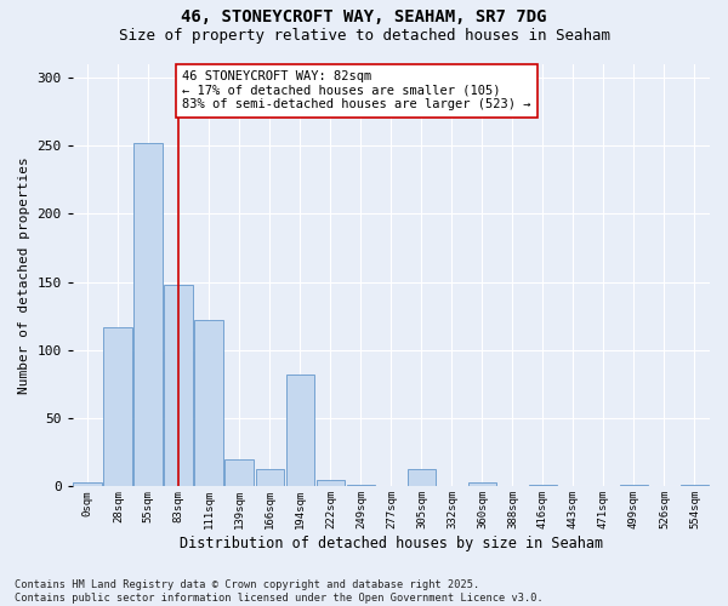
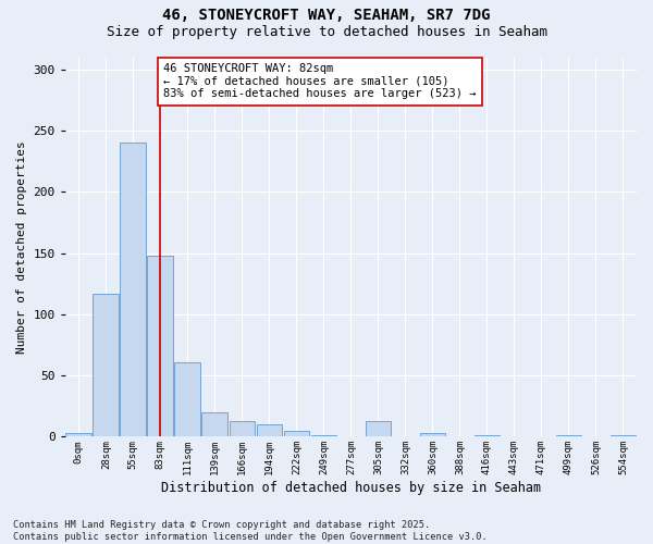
55sqm: 252 -> 240
111sqm: 122 -> 61
194sqm: 82 -> 10
